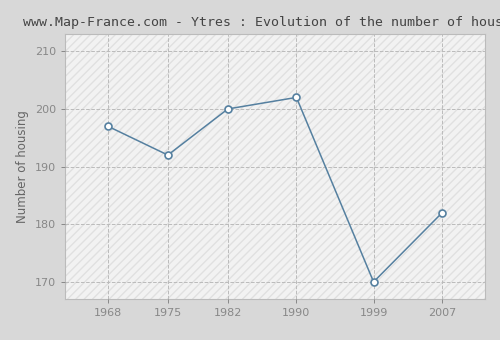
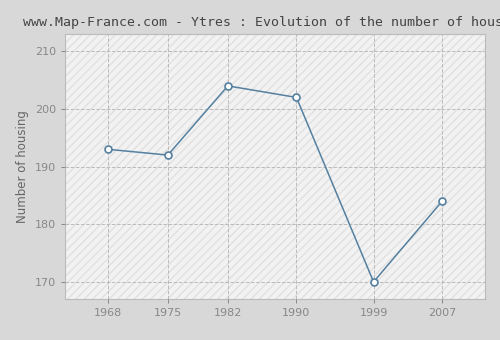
1968: 197 -> 193
1982: 200 -> 204
2007: 182 -> 184
